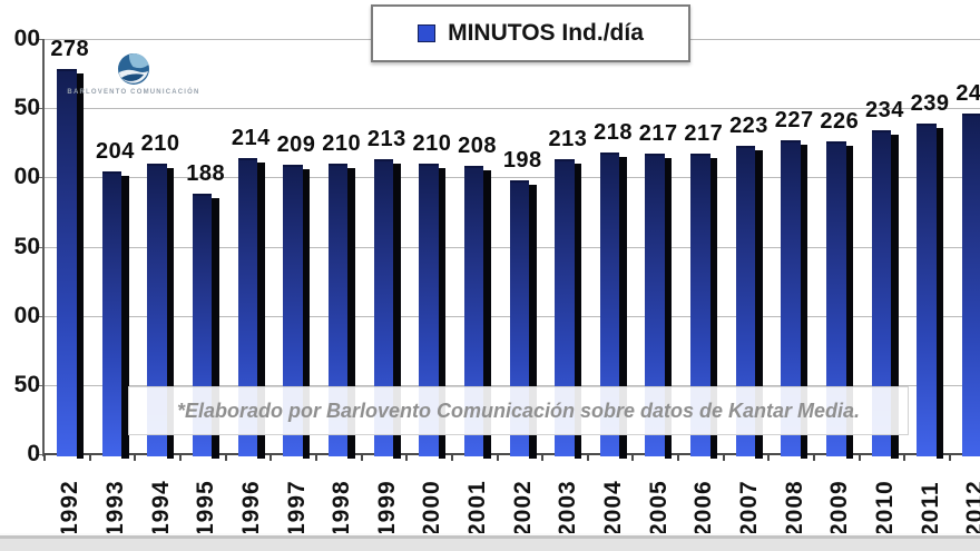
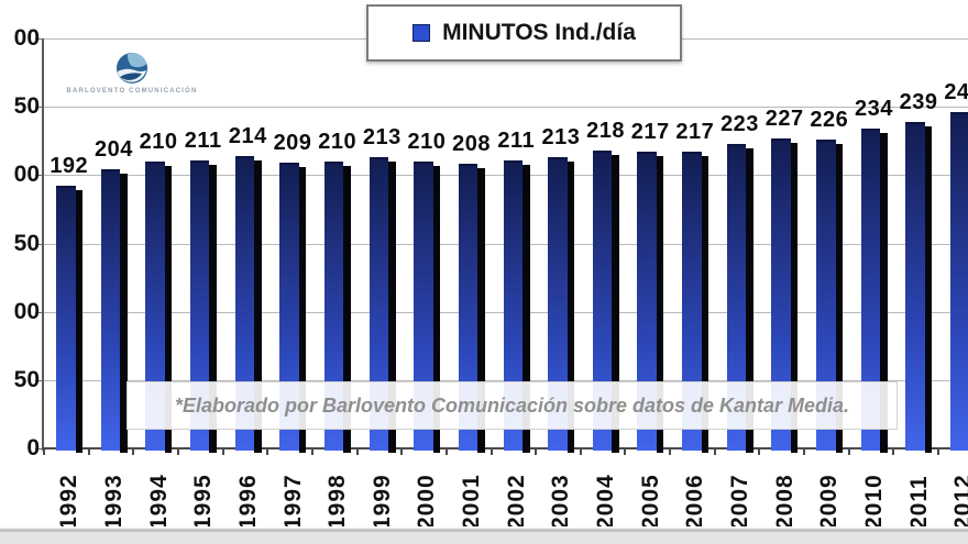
1992: 278 -> 192
1995: 188 -> 211
2002: 198 -> 211
